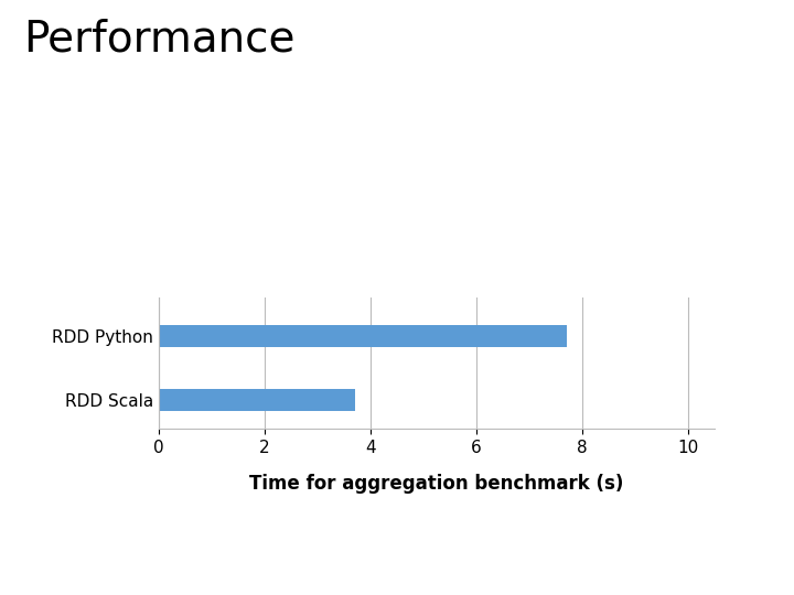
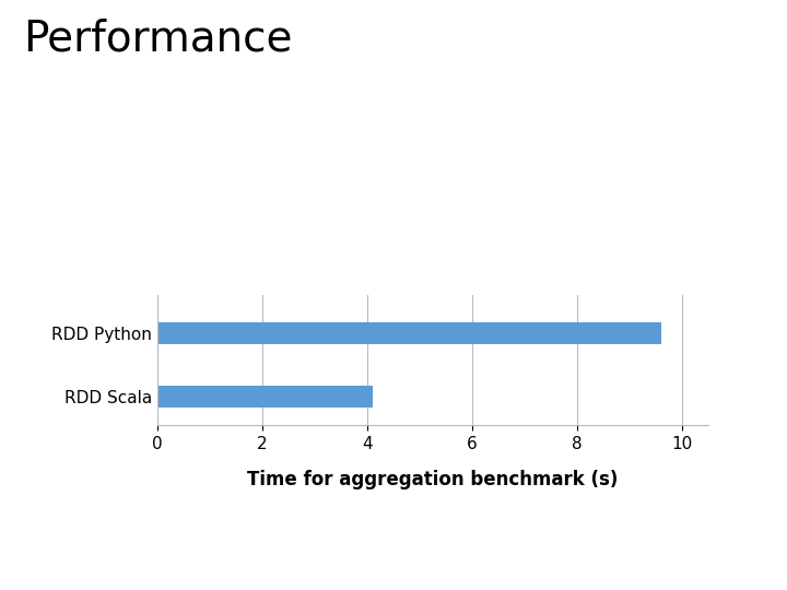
RDD Python: 7.7 -> 9.6
RDD Scala: 3.7 -> 4.1
